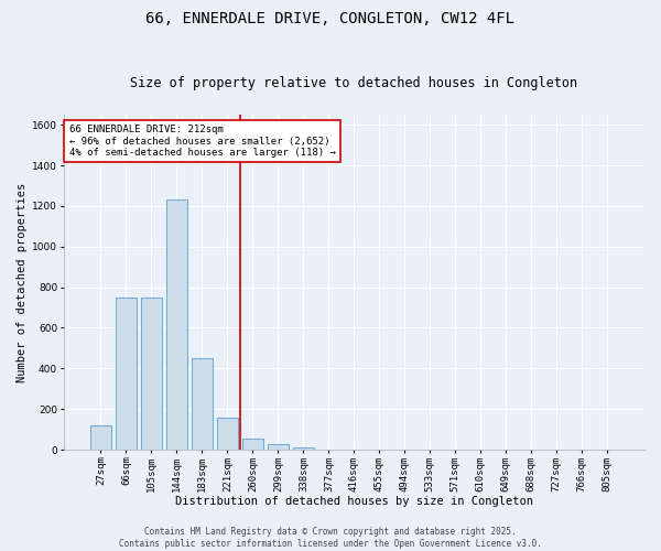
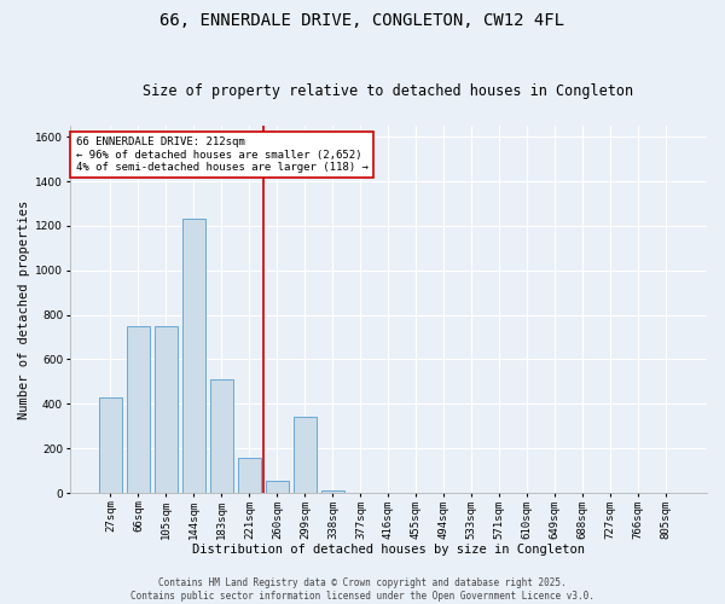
27sqm: 120 -> 430
183sqm: 450 -> 510
299sqm: 30 -> 340
